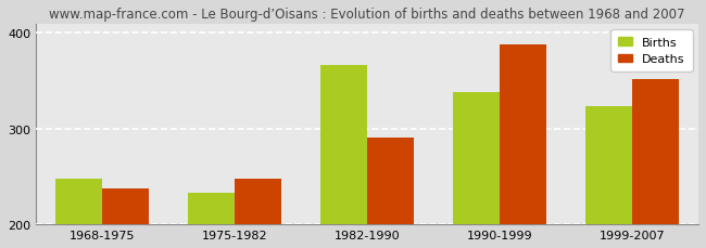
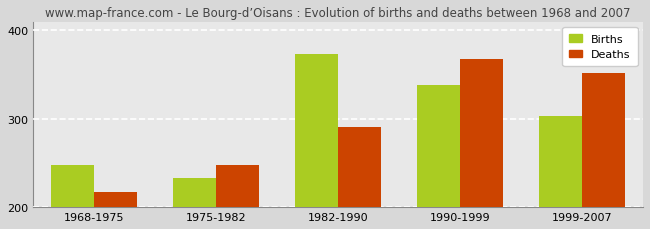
Deaths/1968-1975: 238 -> 217
Births/1982-1990: 366 -> 373
Deaths/1990-1999: 388 -> 368
Births/1999-2007: 324 -> 303
